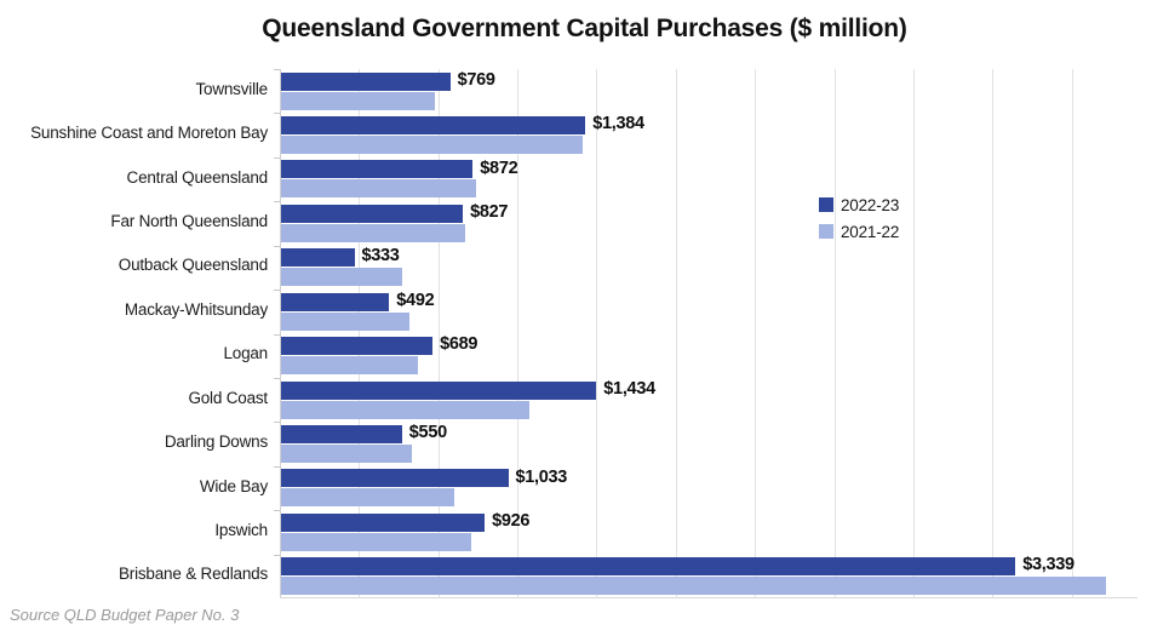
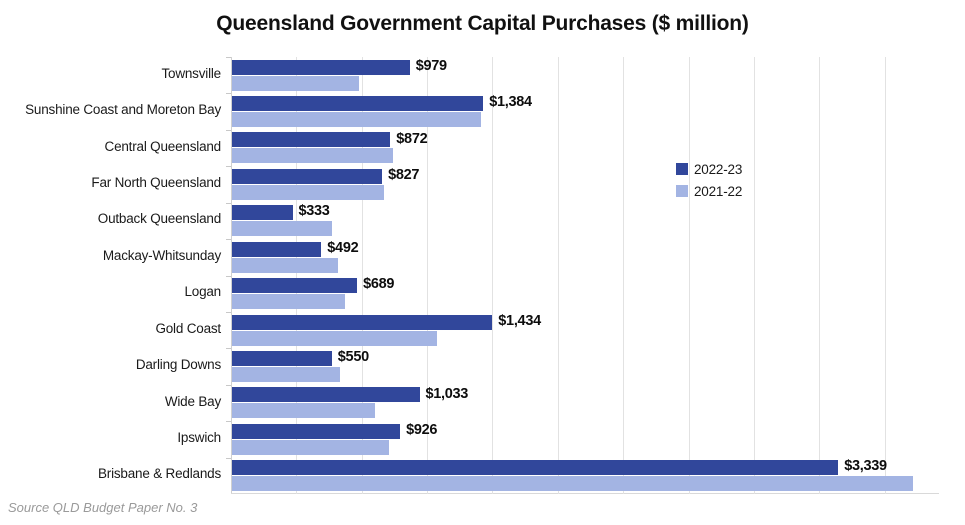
2022-23/Townsville: $769 -> $979
